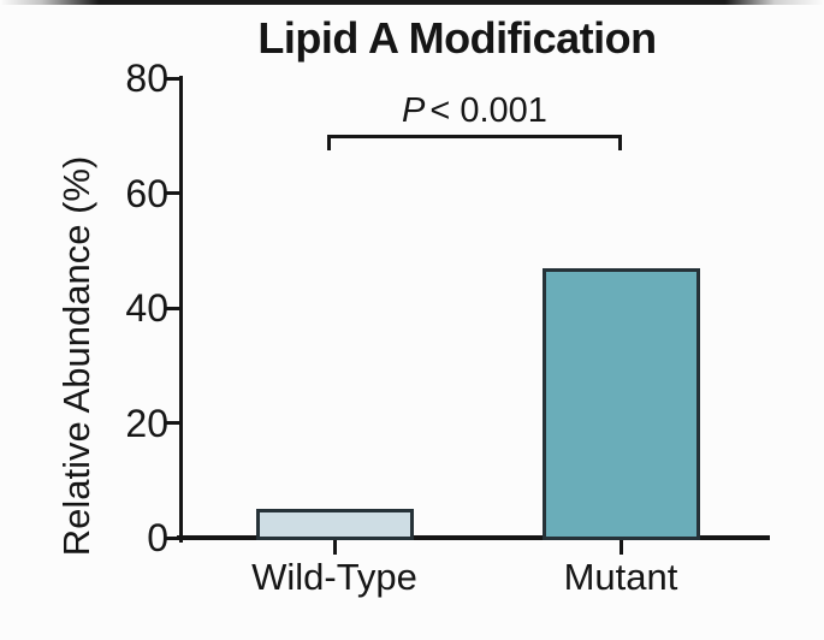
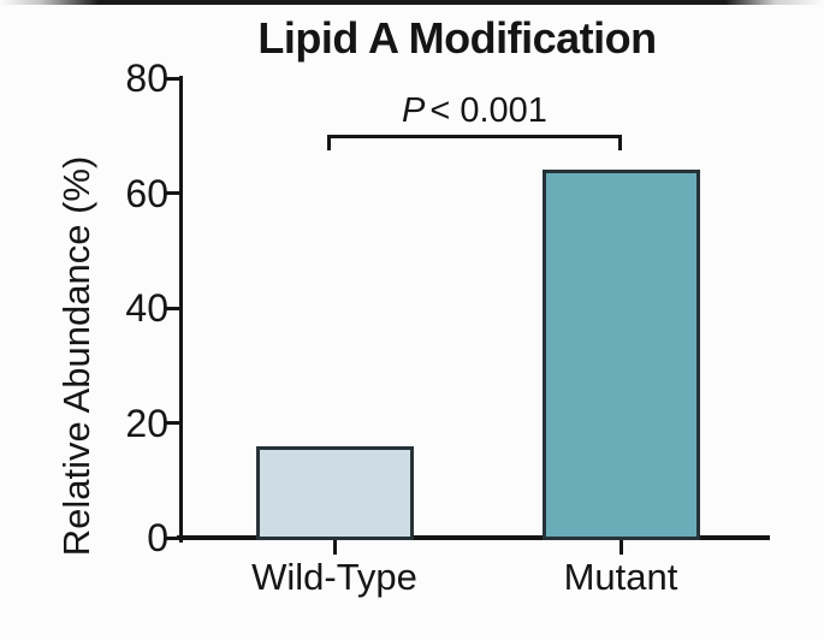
Wild-Type: 5 -> 16
Mutant: 47 -> 64
